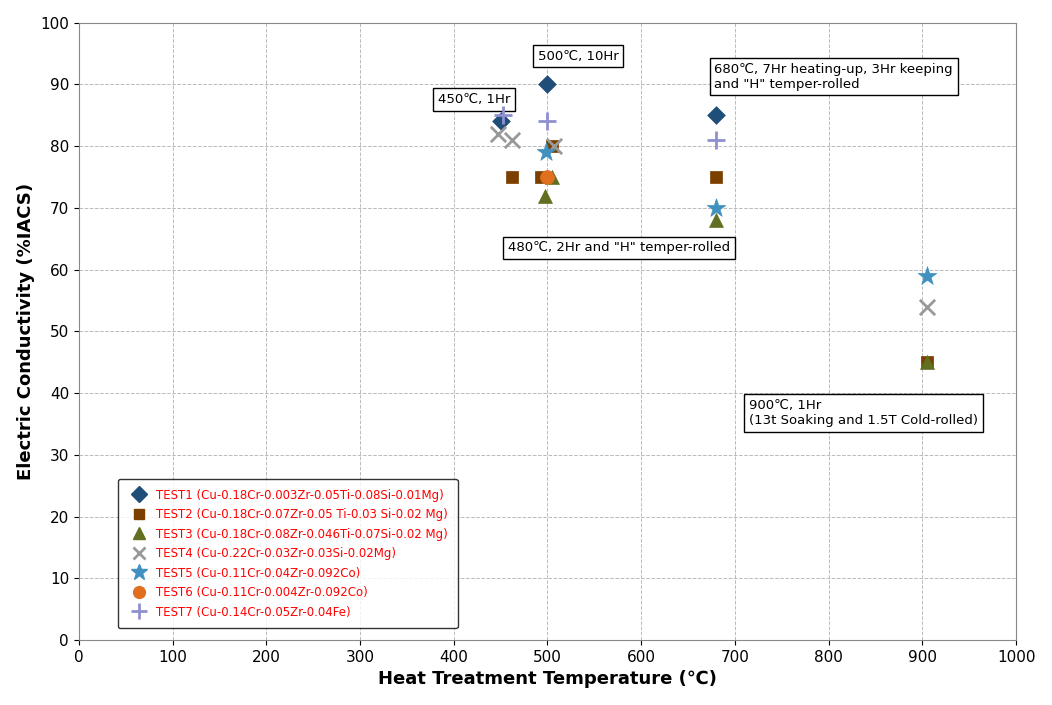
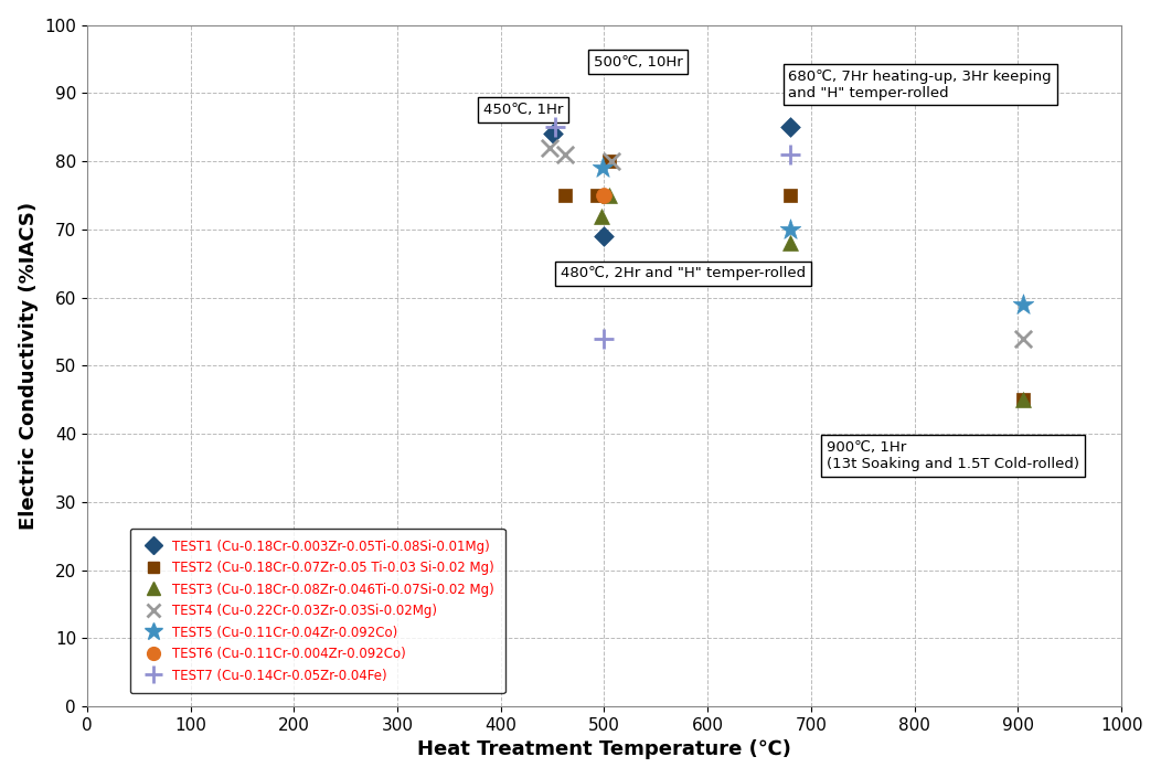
TEST1 (Cu-0.18Cr-0.003Zr-0.05Ti-0.08Si-0.01Mg)/500: 90 -> 69
TEST7 (Cu-0.14Cr-0.05Zr-0.04Fe)/500: 84 -> 54
